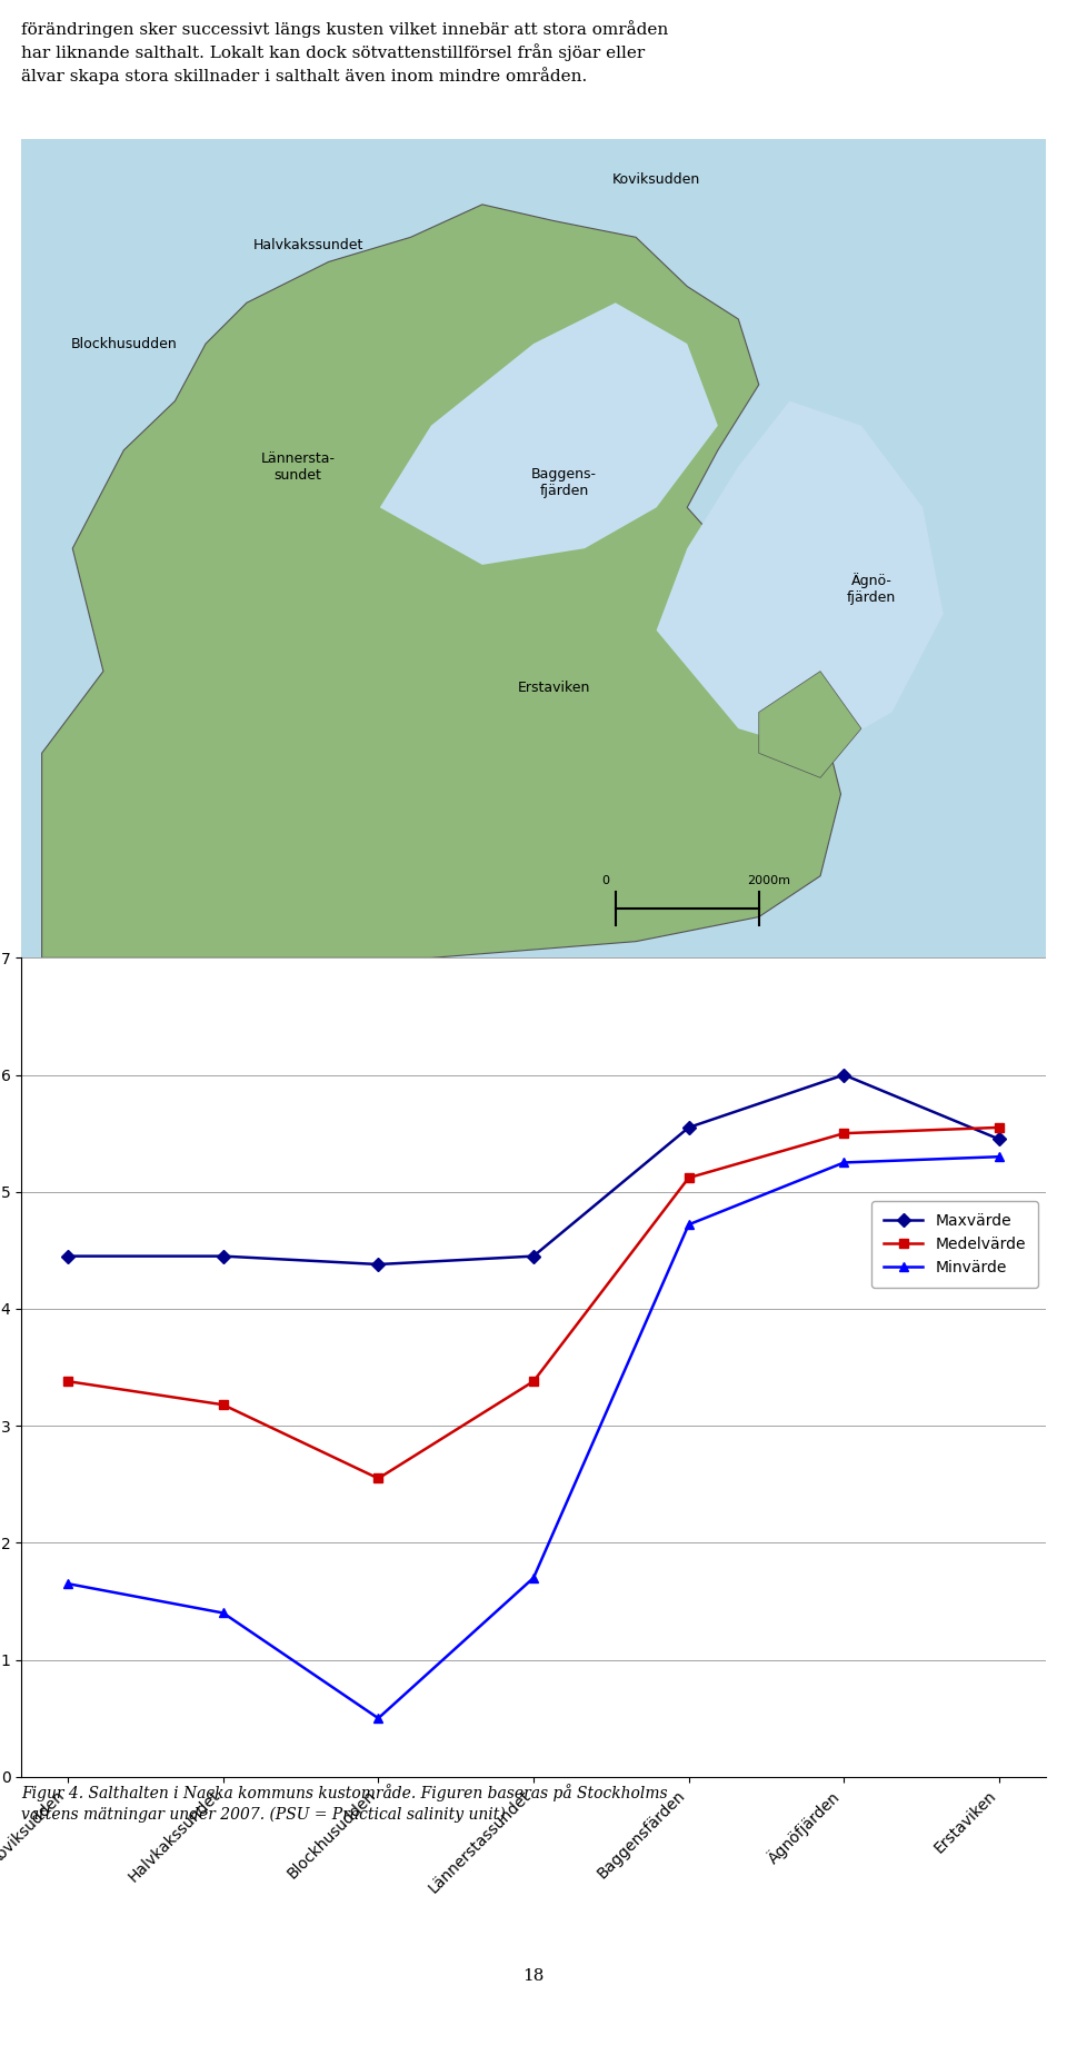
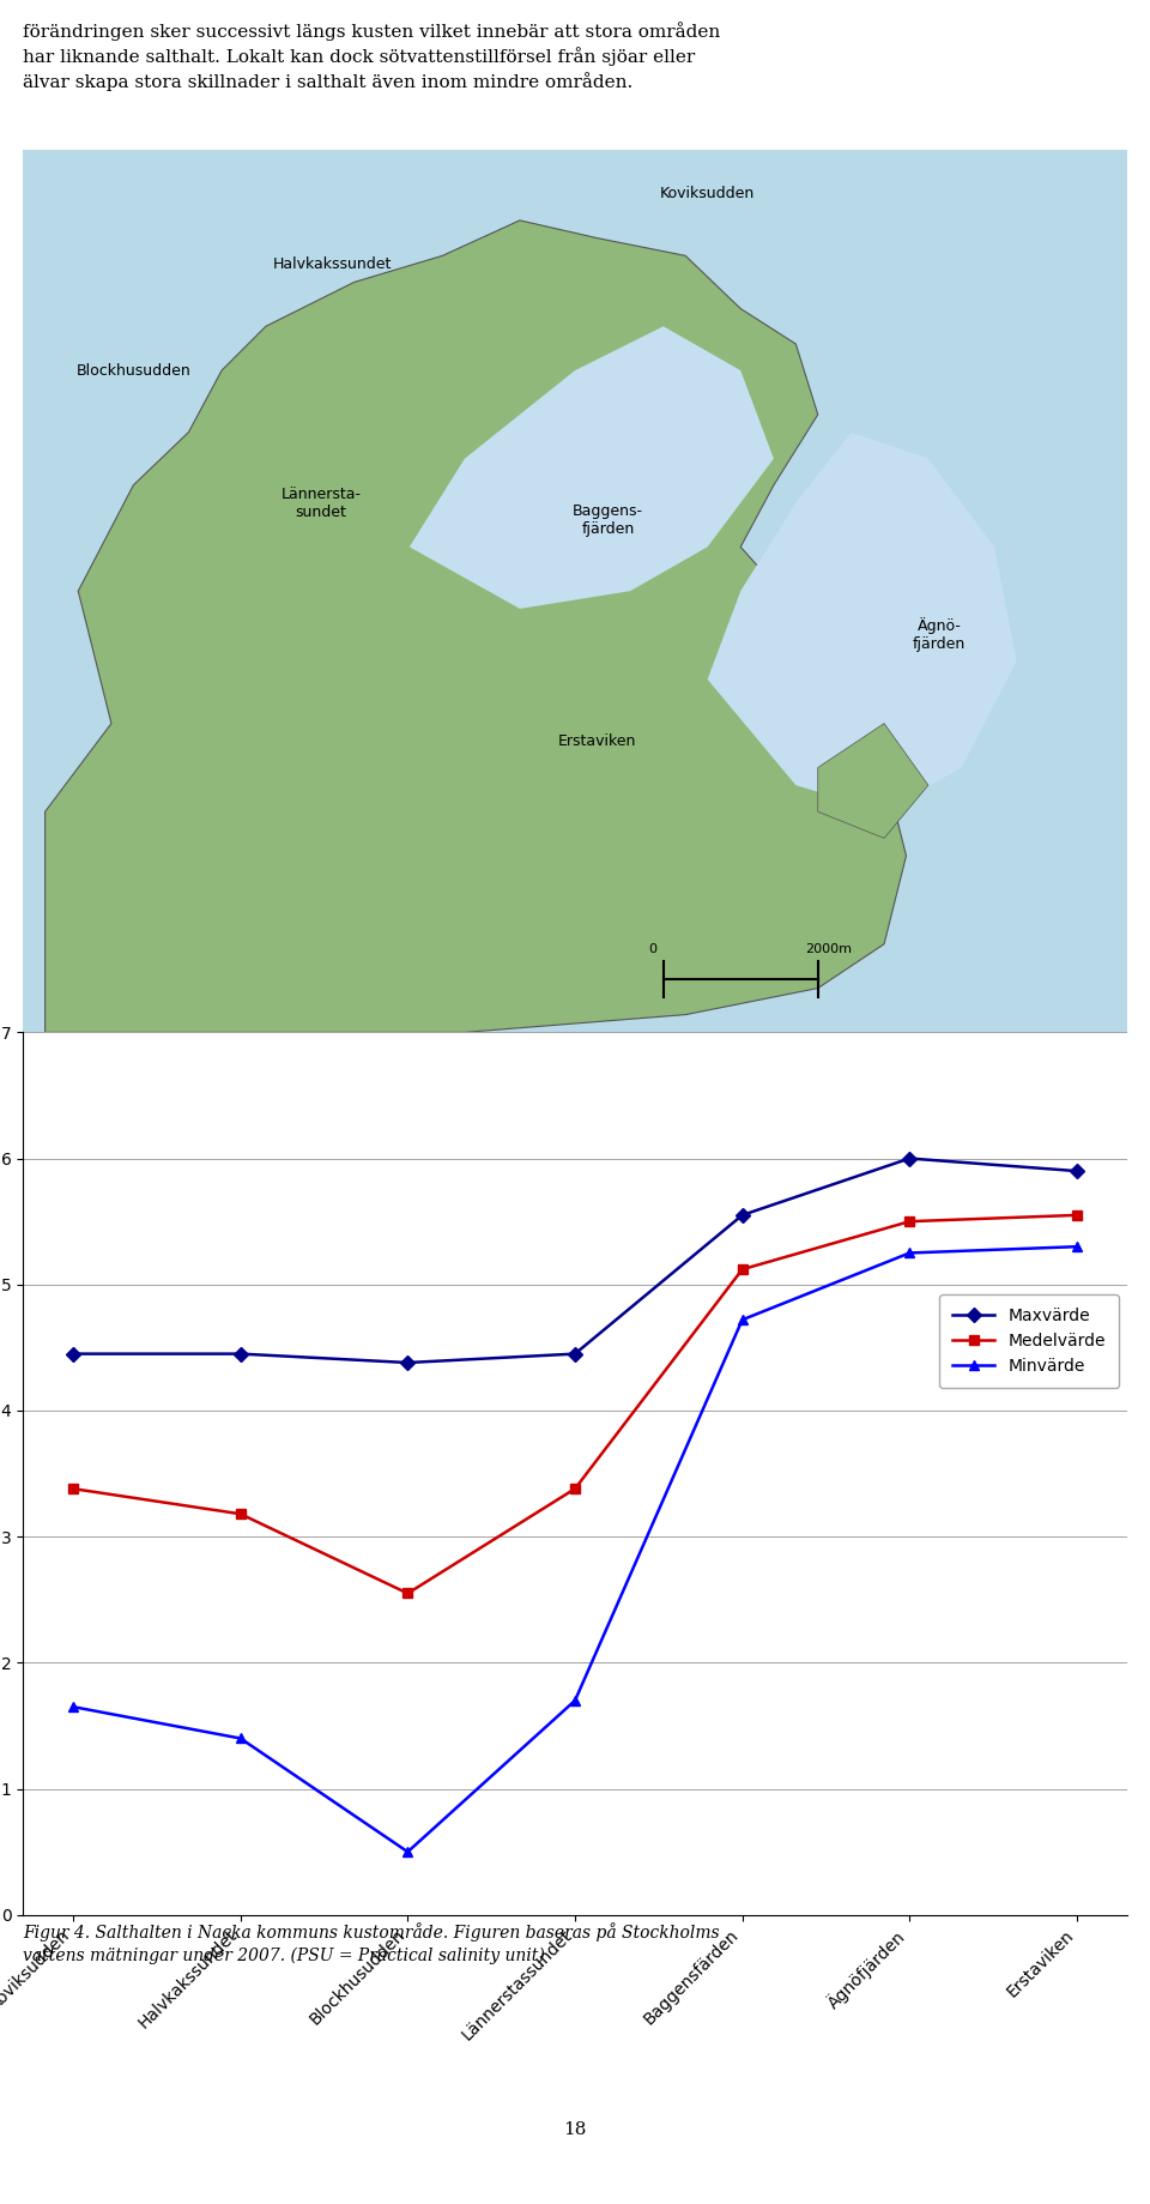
Maxvärde/Erstaviken: 5.45 -> 5.90
